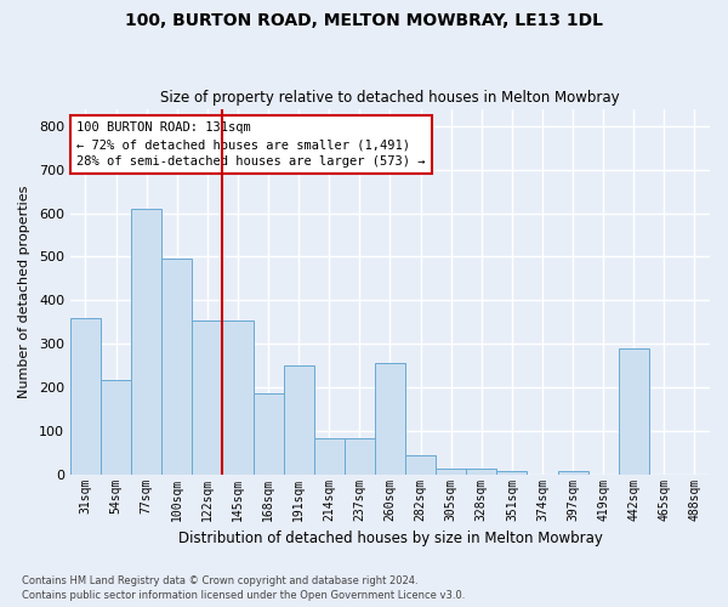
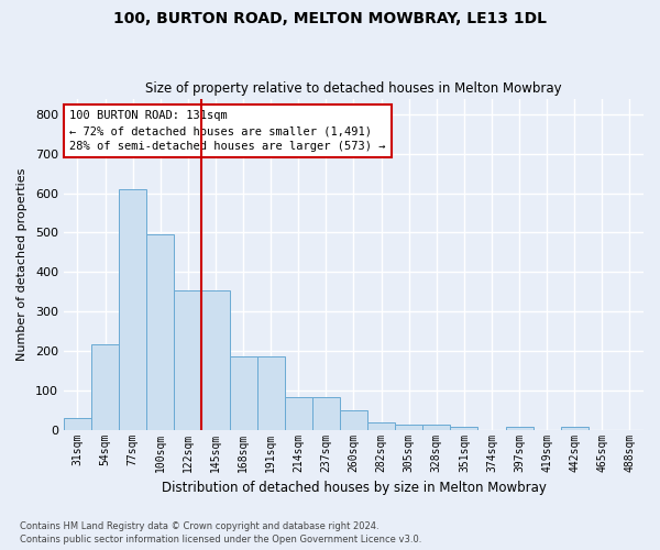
31sqm: 360 -> 30
191sqm: 250 -> 185
260sqm: 255 -> 50
282sqm: 45 -> 18
442sqm: 290 -> 7
